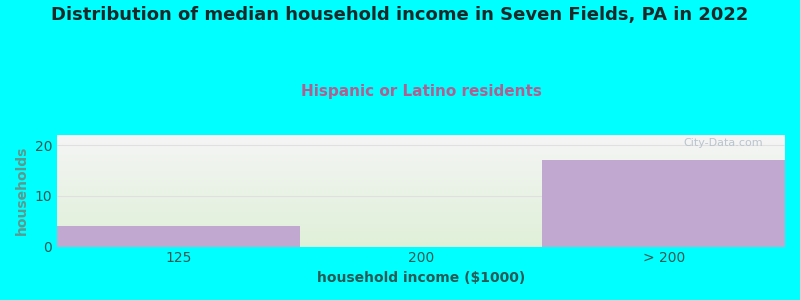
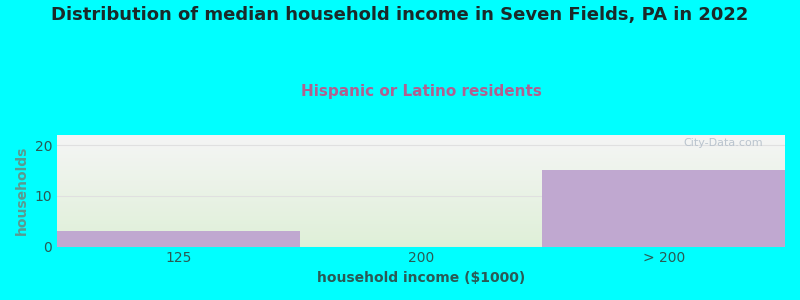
125: 4 -> 3
> 200: 17 -> 15
